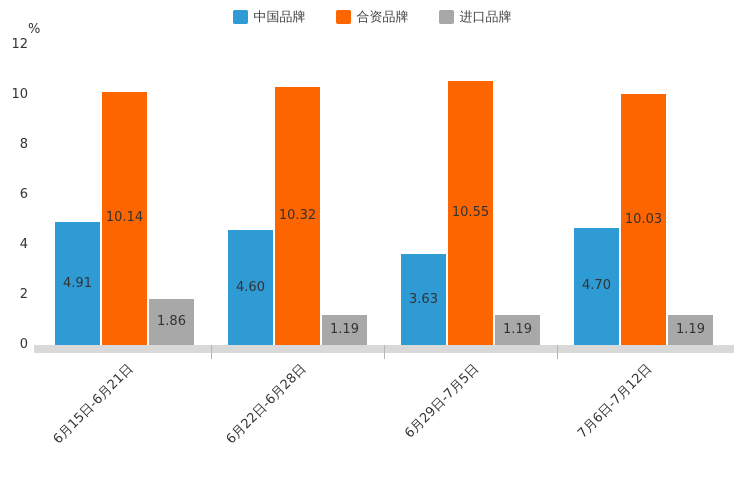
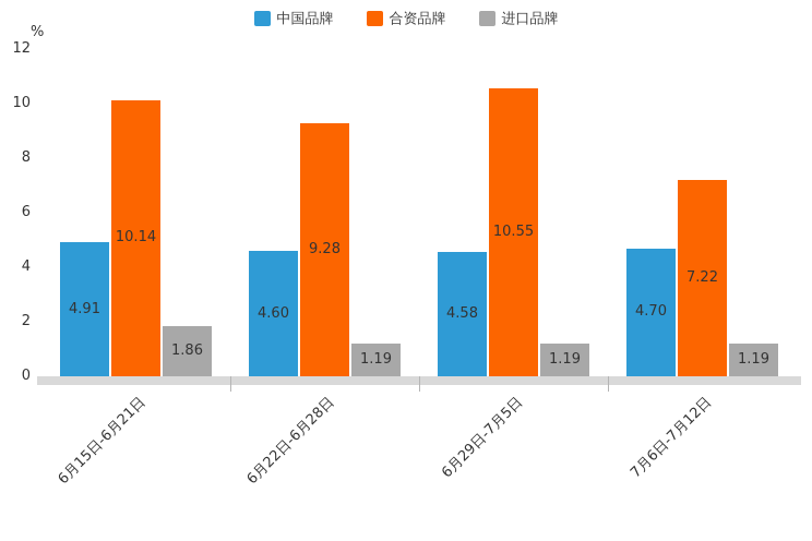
合资品牌/6月22日-6月28日: 10.32 -> 9.28
中国品牌/6月29日-7月5日: 3.63 -> 4.58
合资品牌/7月6日-7月12日: 10.03 -> 7.22
